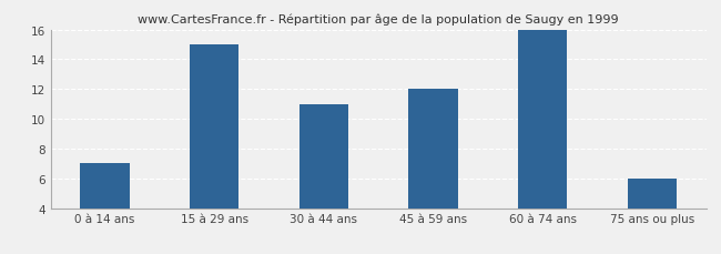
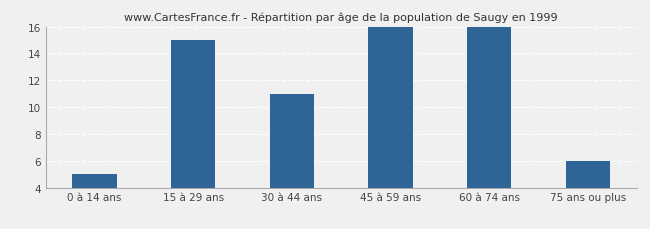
0 à 14 ans: 7 -> 5
45 à 59 ans: 12 -> 16
